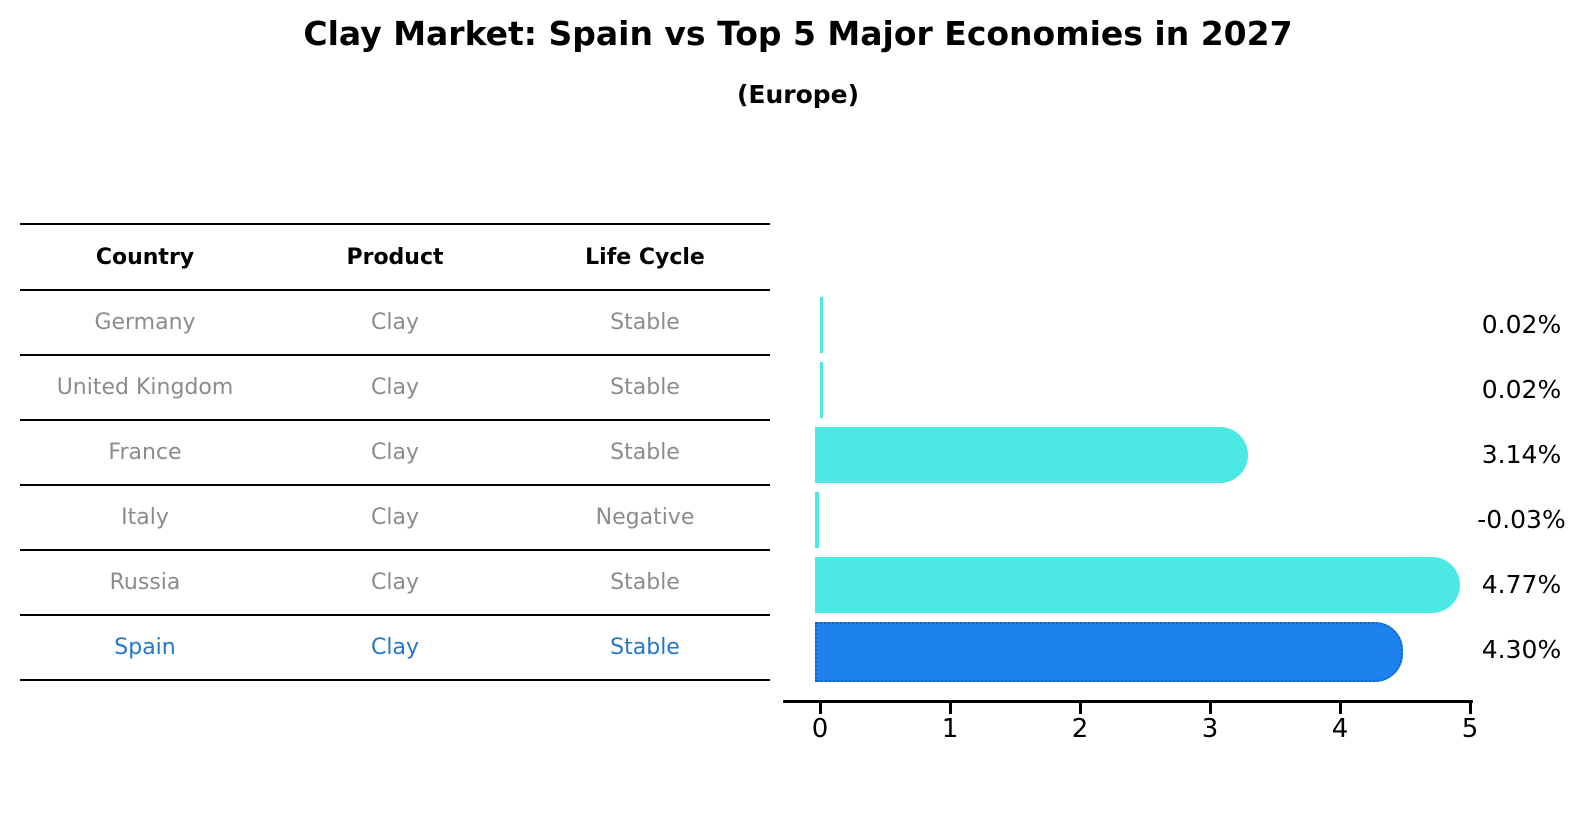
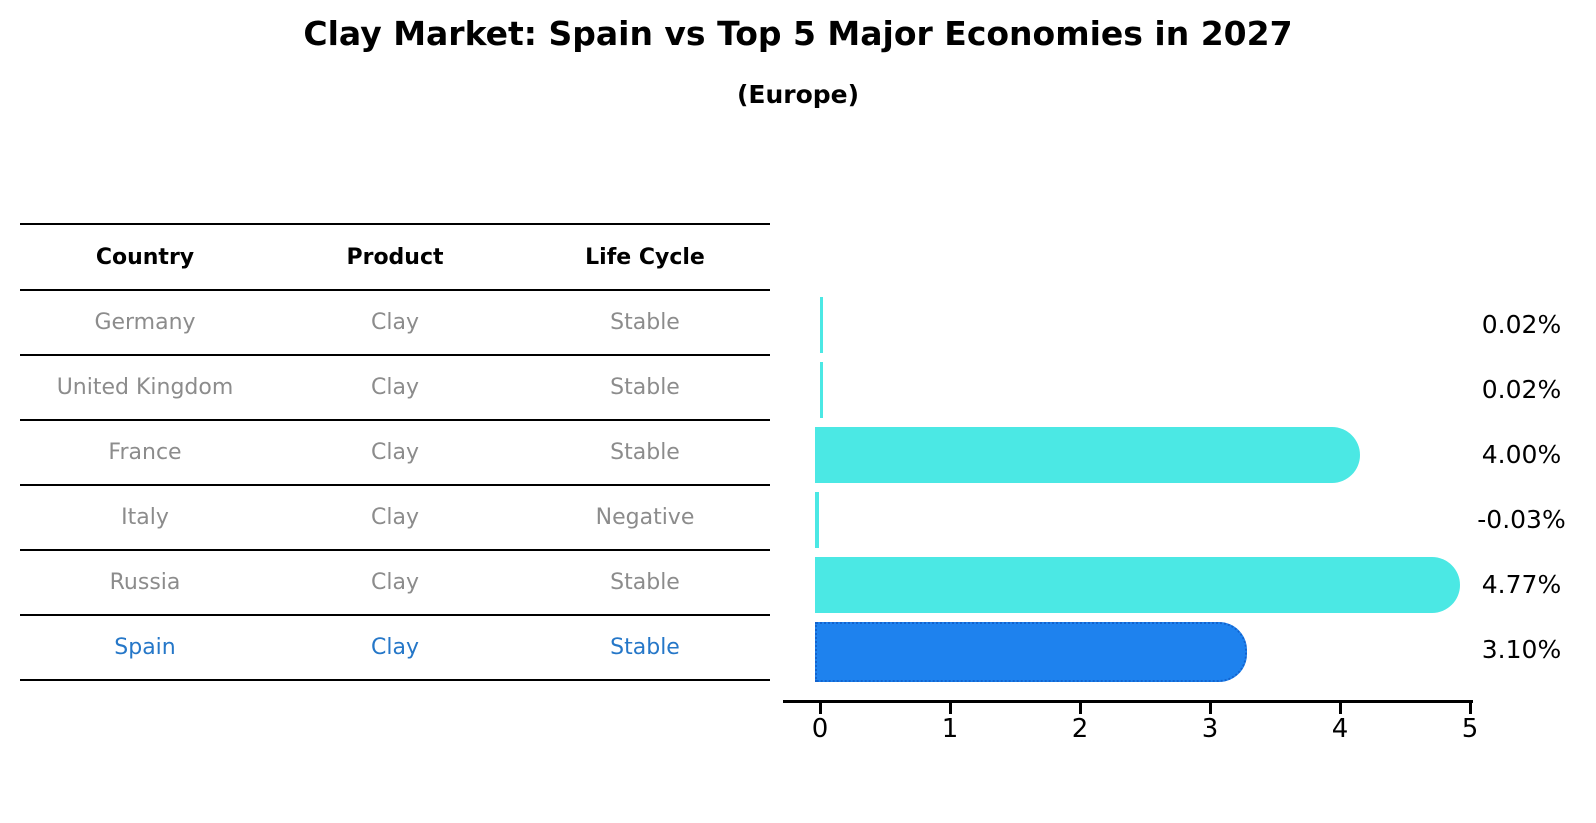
France: 3.14% -> 4.00%
Spain: 4.30% -> 3.10%
